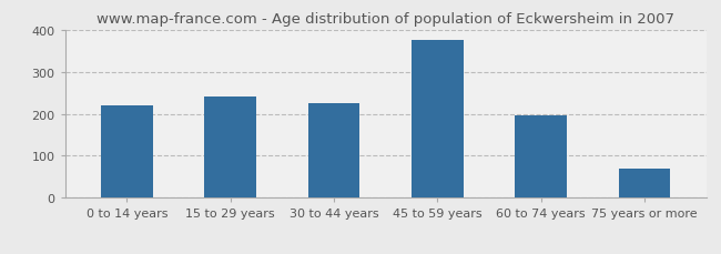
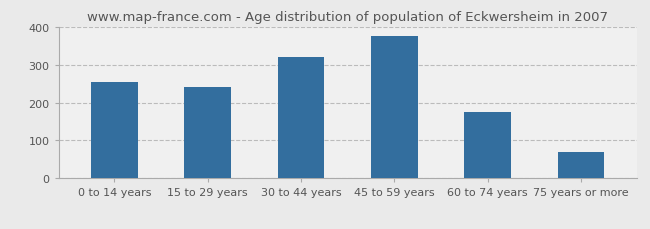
0 to 14 years: 220 -> 255
30 to 44 years: 225 -> 320
60 to 74 years: 195 -> 175
